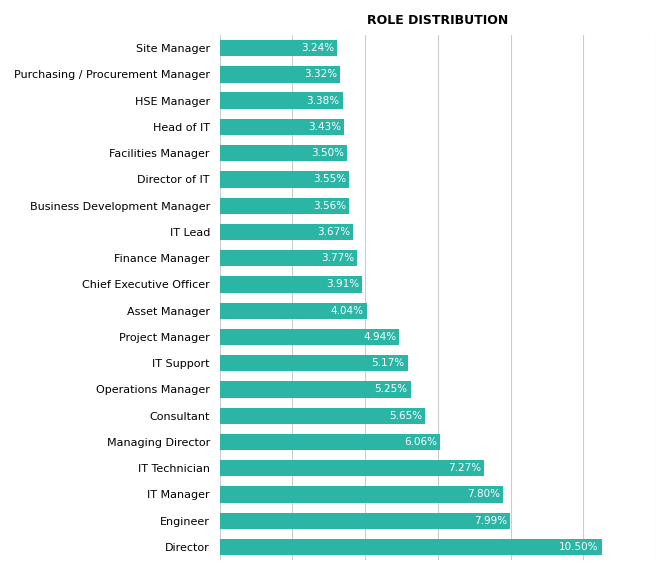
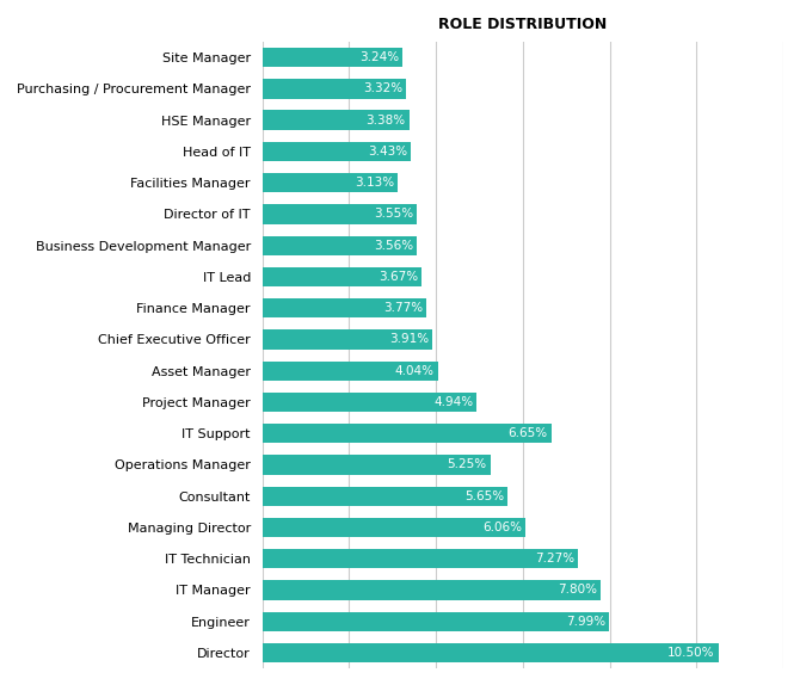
Facilities Manager: 3.50% -> 3.13%
IT Support: 5.17% -> 6.65%
